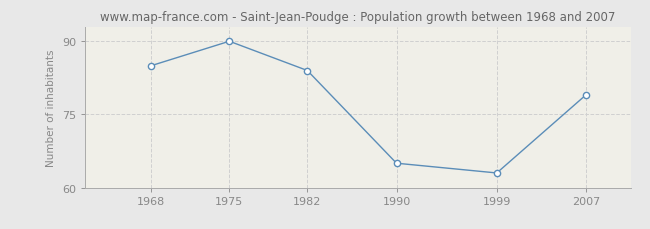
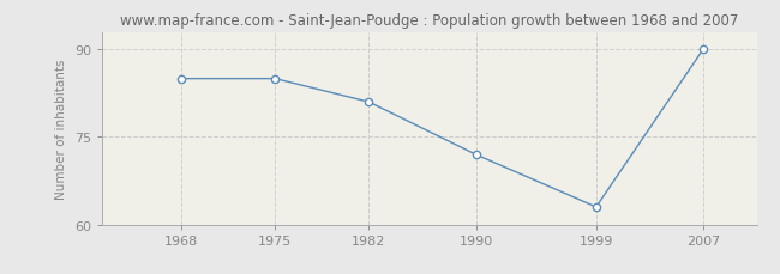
1975: 90 -> 85
1982: 84 -> 81
1990: 65 -> 72
2007: 79 -> 90
